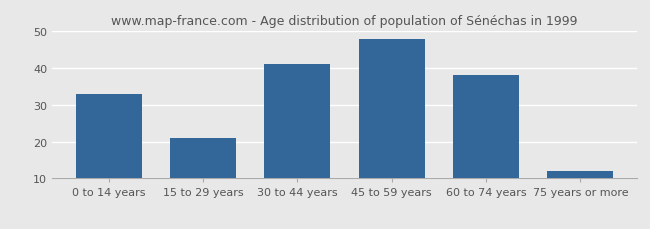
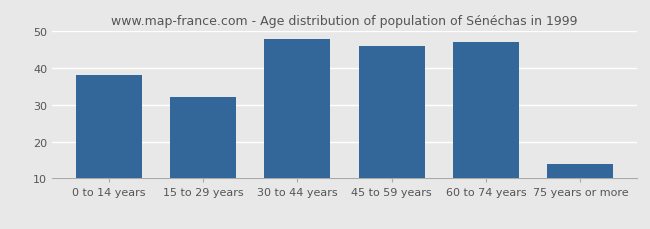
0 to 14 years: 33 -> 38
15 to 29 years: 21 -> 32
30 to 44 years: 41 -> 48
45 to 59 years: 48 -> 46
60 to 74 years: 38 -> 47
75 years or more: 12 -> 14
